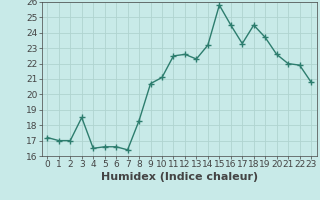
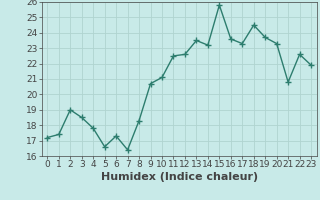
1: 17.0 -> 17.4
2: 17.0 -> 19.0
4: 16.5 -> 17.8
6: 16.6 -> 17.3
13: 22.3 -> 23.5
16: 24.5 -> 23.6
20: 22.6 -> 23.3
21: 22.0 -> 20.8
22: 21.9 -> 22.6
23: 20.8 -> 21.9
